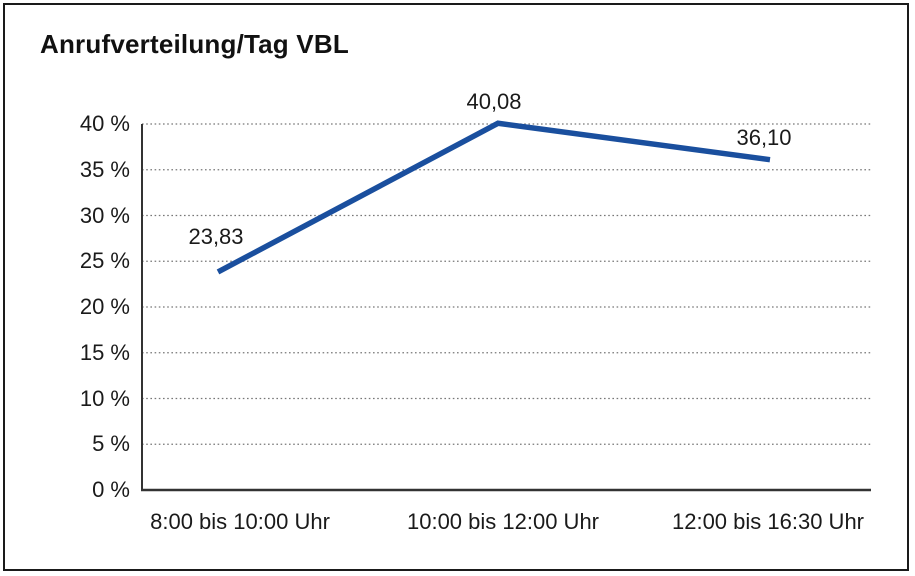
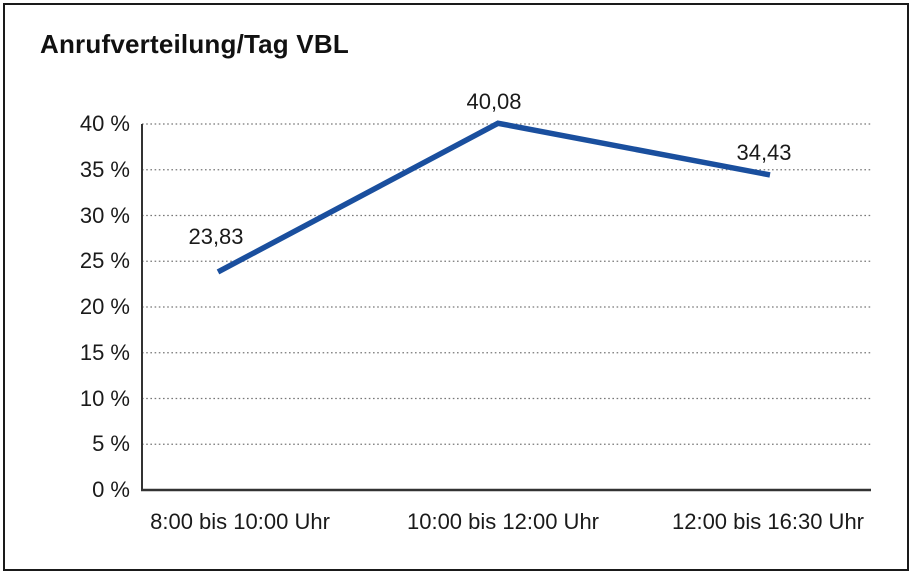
12:00 bis 16:30 Uhr: 36,10 -> 34,43
